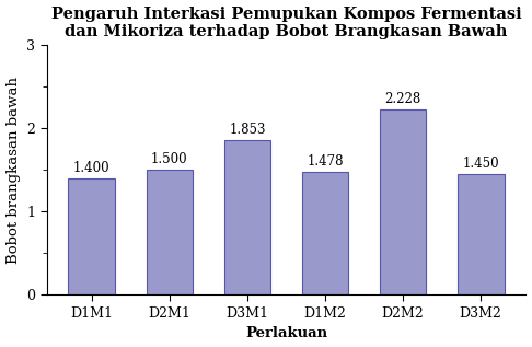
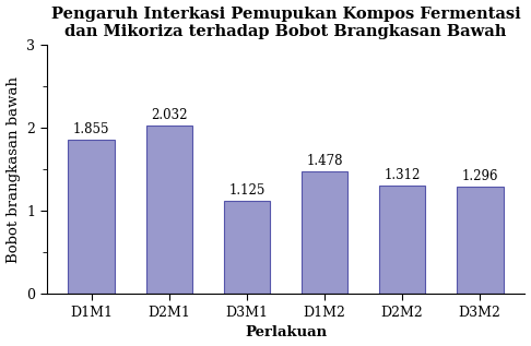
D1M1: 1.400 -> 1.855
D2M1: 1.500 -> 2.032
D3M1: 1.853 -> 1.125
D2M2: 2.228 -> 1.312
D3M2: 1.450 -> 1.296
